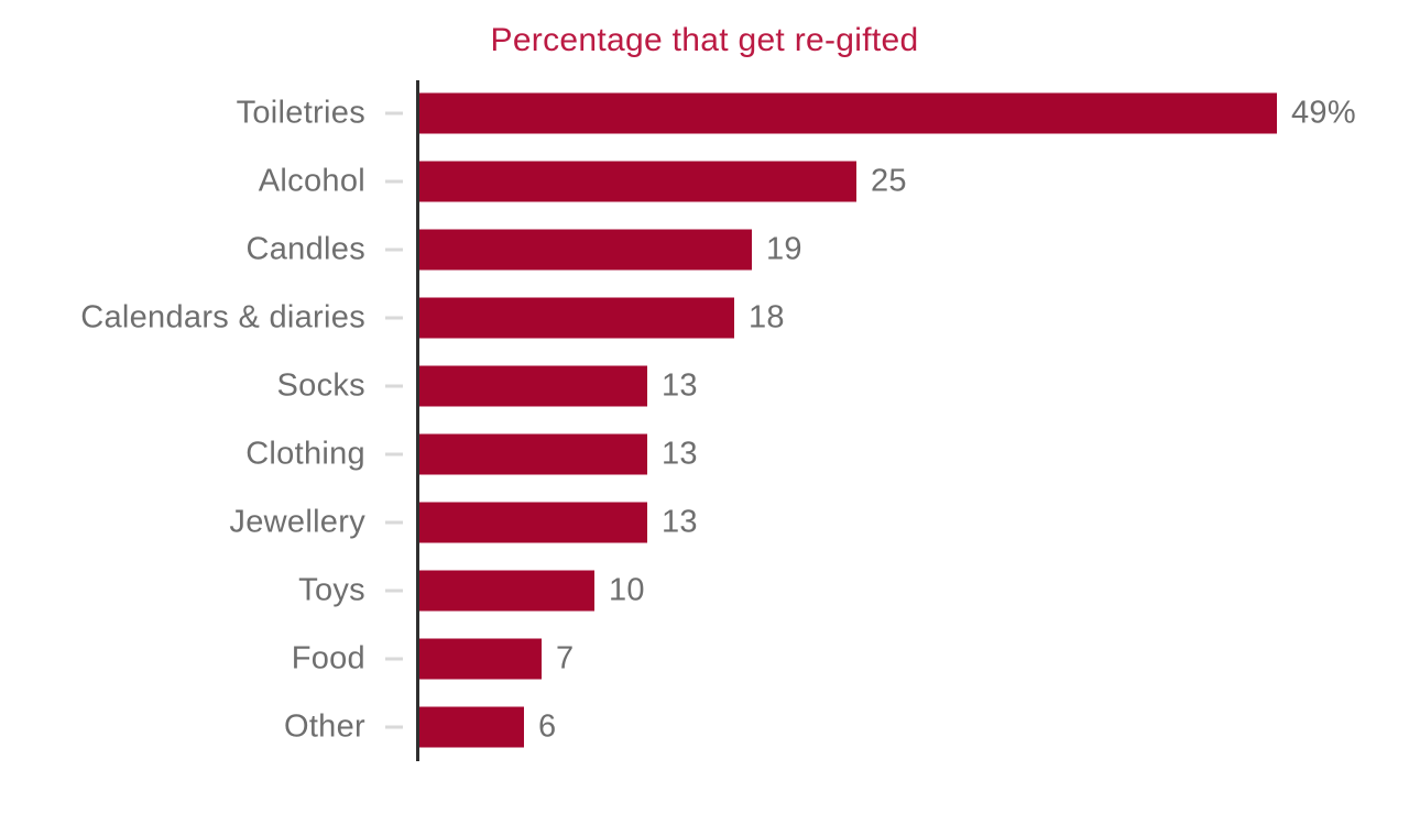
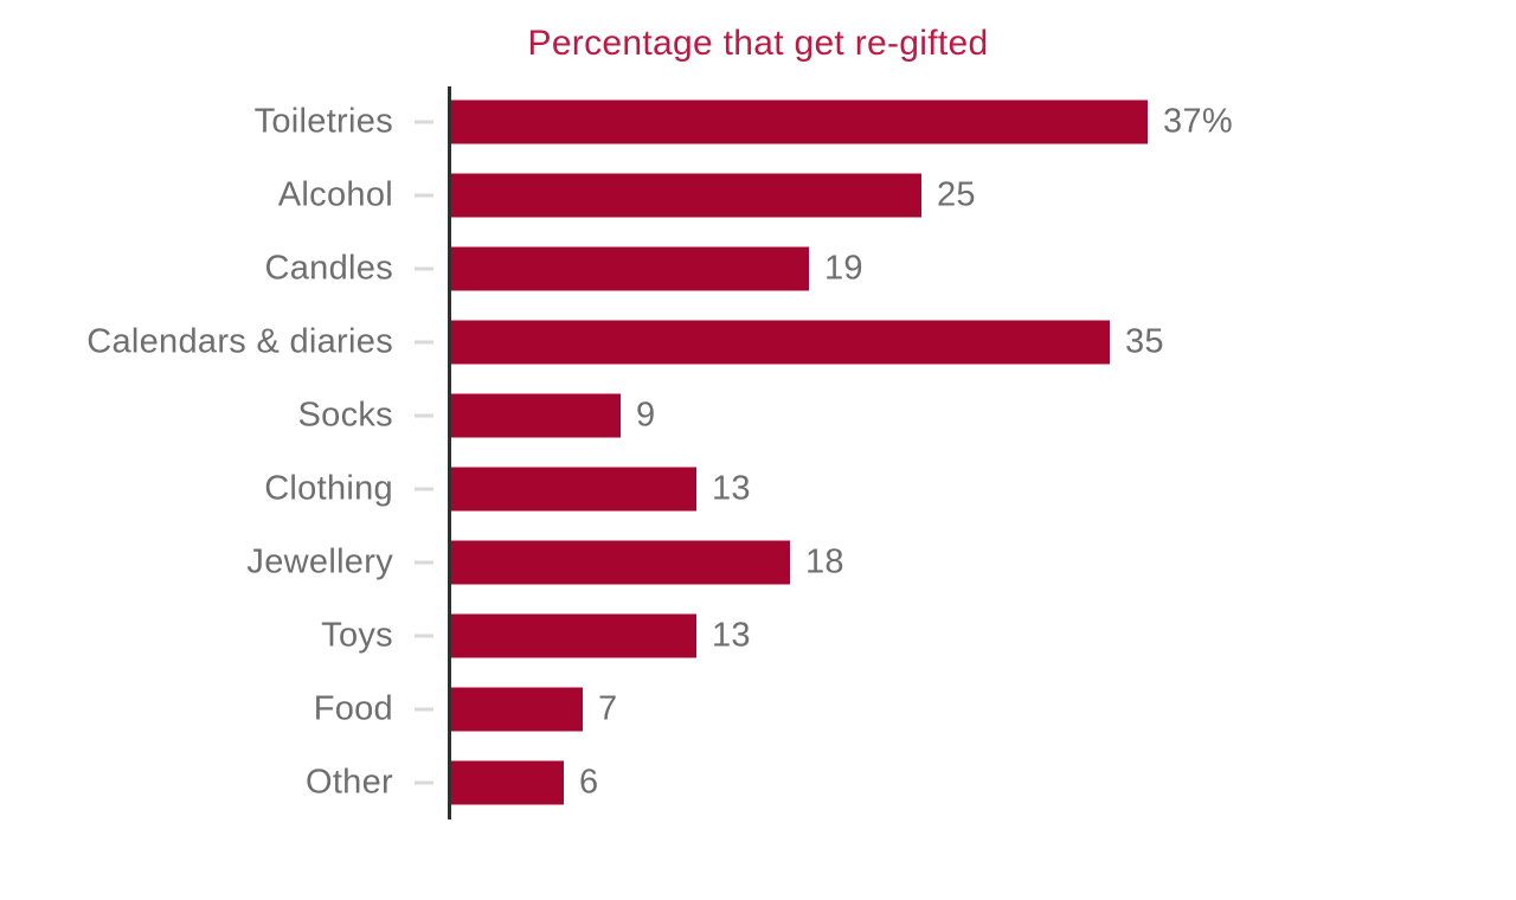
Toiletries: 49% -> 37%
Calendars & diaries: 18 -> 35
Socks: 13 -> 9
Jewellery: 13 -> 18
Toys: 10 -> 13
